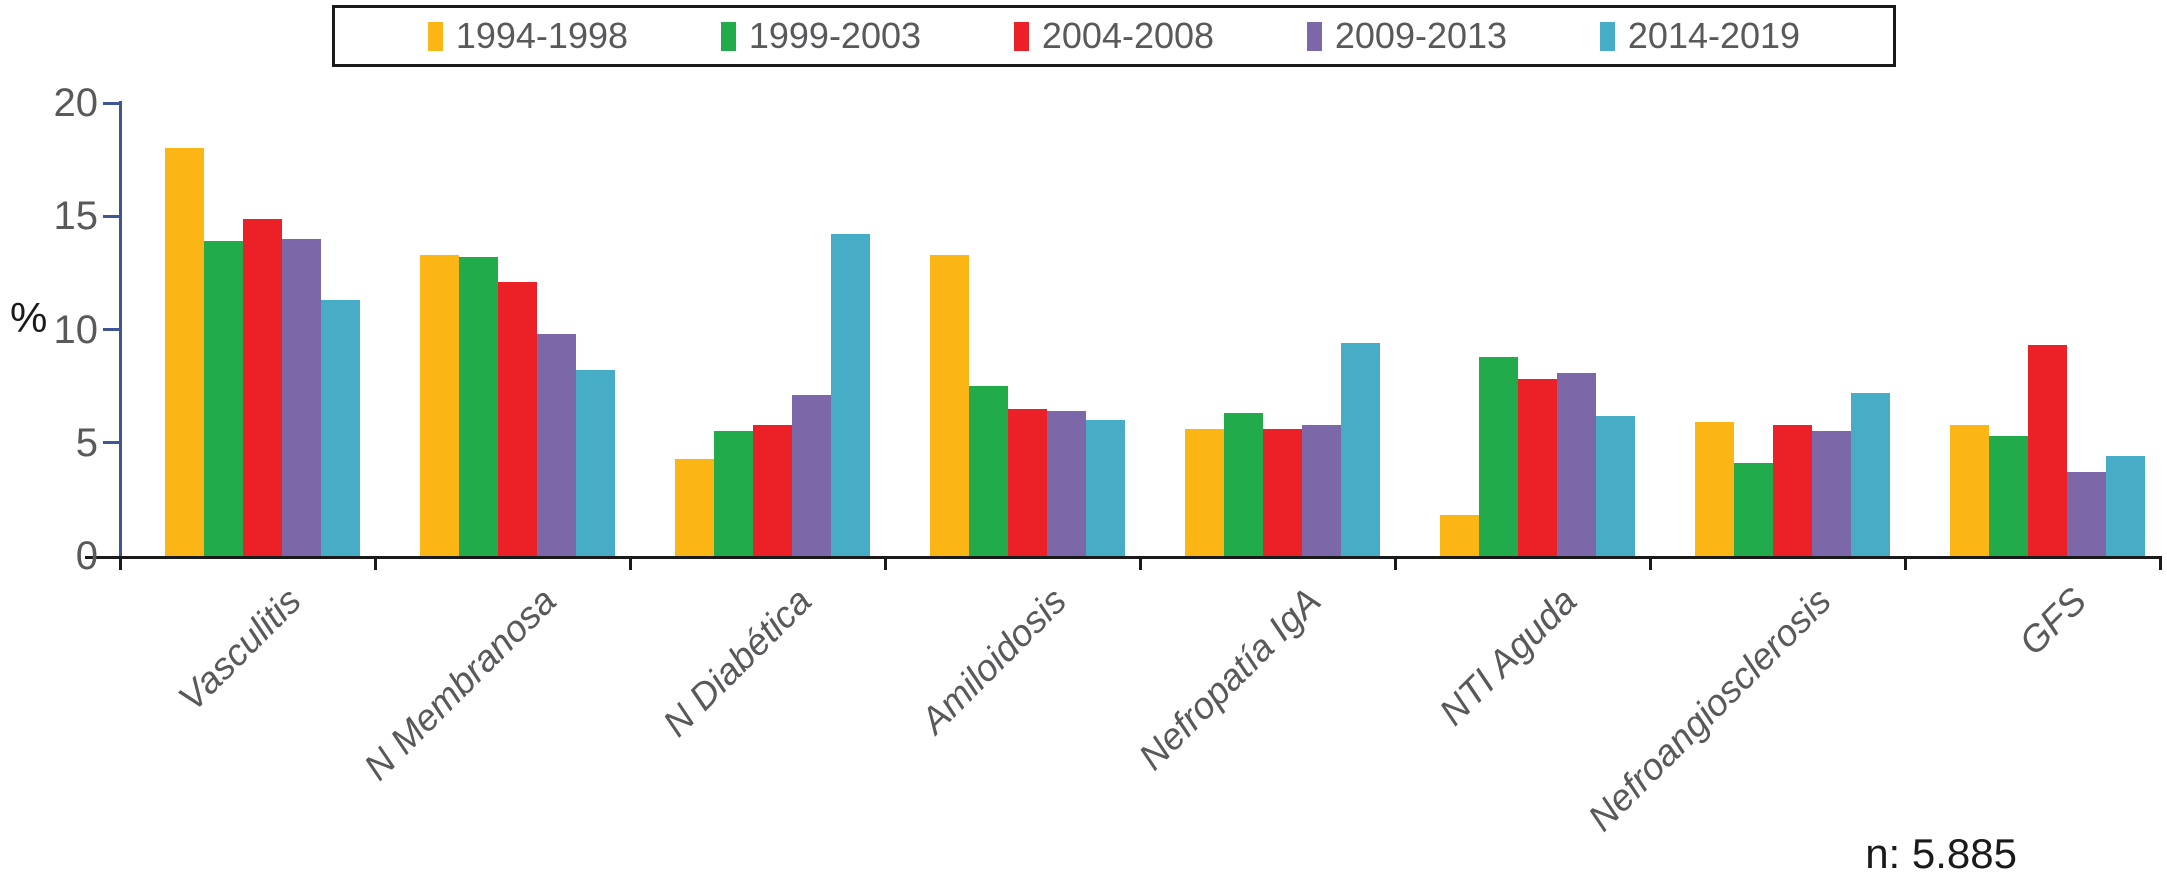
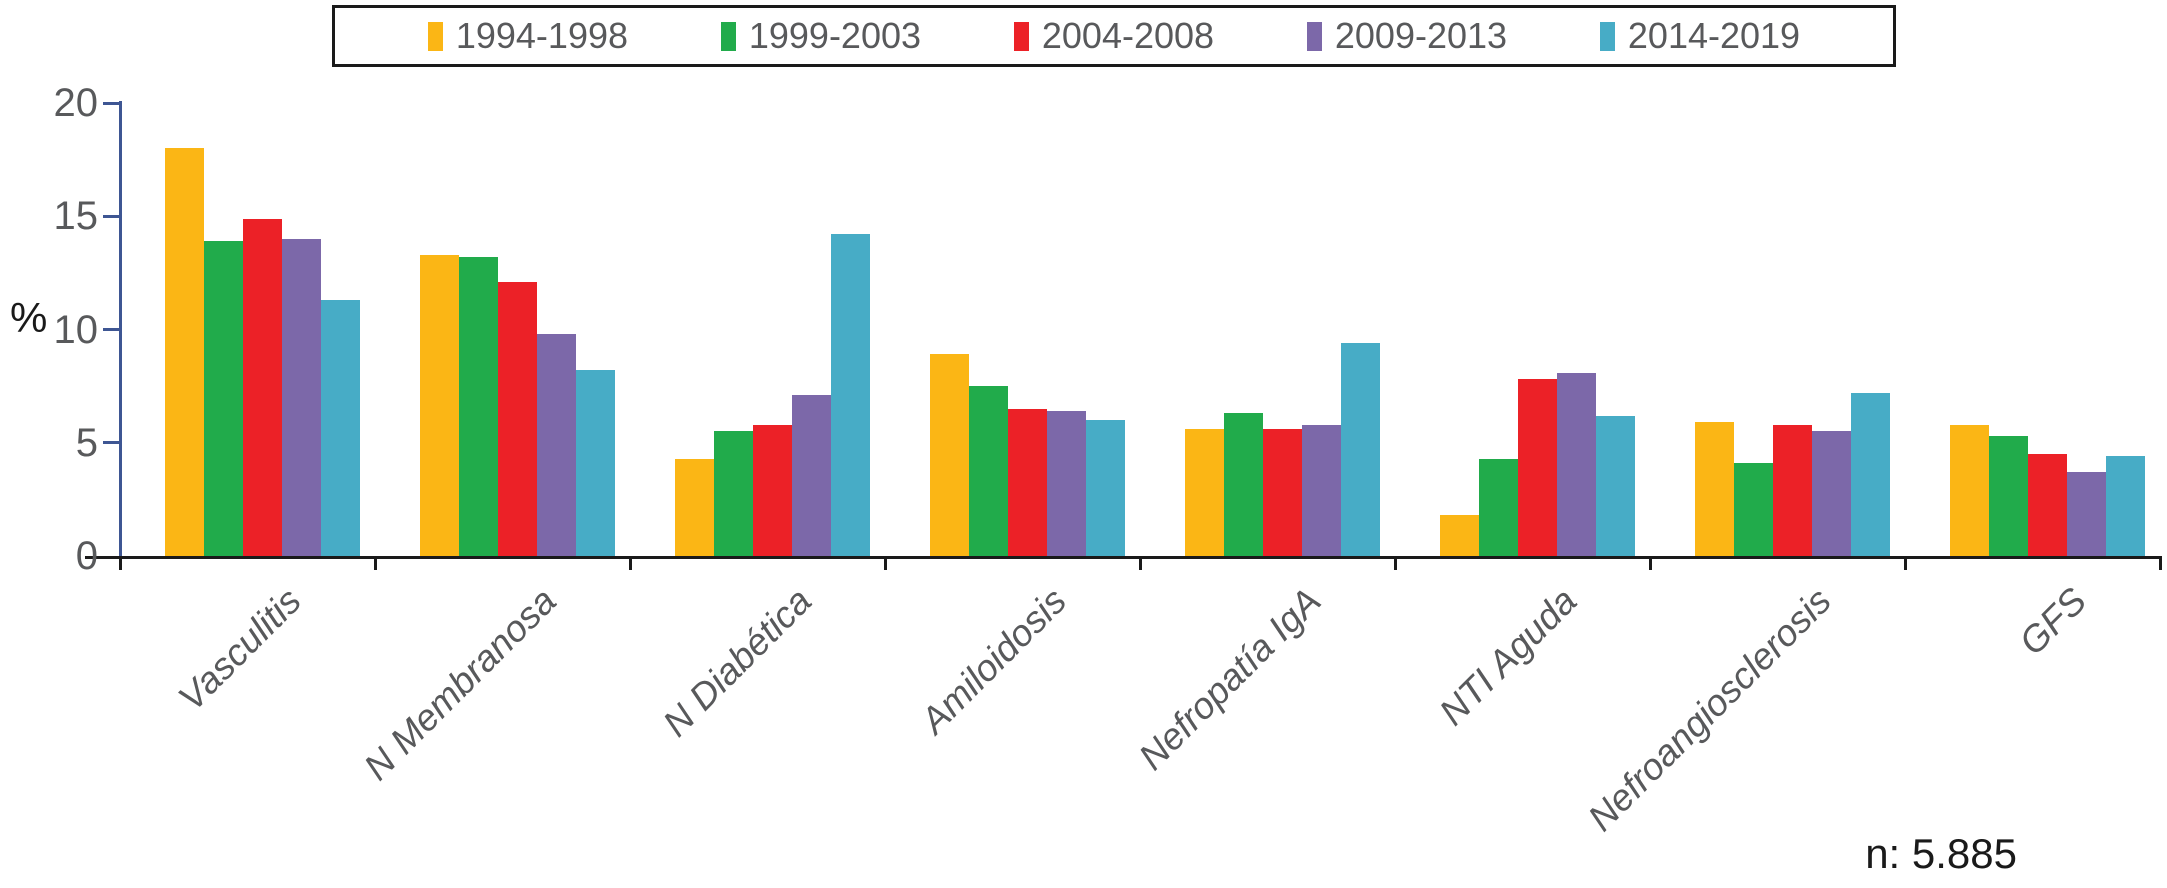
1994-1998/Amiloidosis: 13.3 -> 8.9
1999-2003/NTI Aguda: 8.8 -> 4.3
2004-2008/GFS: 9.3 -> 4.5
